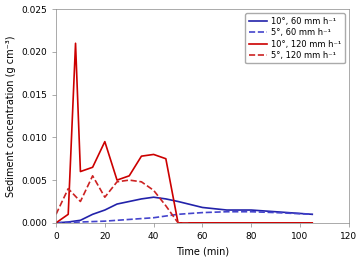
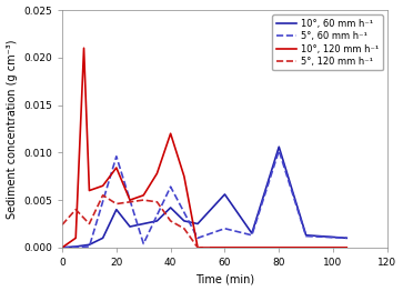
5°, 120 mm h⁻¹/0: 0.0010 -> 0.0024
10°, 60 mm h⁻¹/20: 0.0015 -> 0.0040
5°, 60 mm h⁻¹/20: 0.0002 -> 0.0096
10°, 120 mm h⁻¹/20: 0.0095 -> 0.0084
5°, 120 mm h⁻¹/20: 0.0030 -> 0.0046
10°, 60 mm h⁻¹/40: 0.0030 -> 0.0042
5°, 60 mm h⁻¹/40: 0.0006 -> 0.0064
10°, 120 mm h⁻¹/40: 0.0080 -> 0.0120
5°, 120 mm h⁻¹/40: 0.0038 -> 0.0028
10°, 60 mm h⁻¹/60: 0.0018 -> 0.0056
5°, 60 mm h⁻¹/60: 0.0012 -> 0.0020
10°, 60 mm h⁻¹/80: 0.0015 -> 0.0106
5°, 60 mm h⁻¹/80: 0.0013 -> 0.0102
